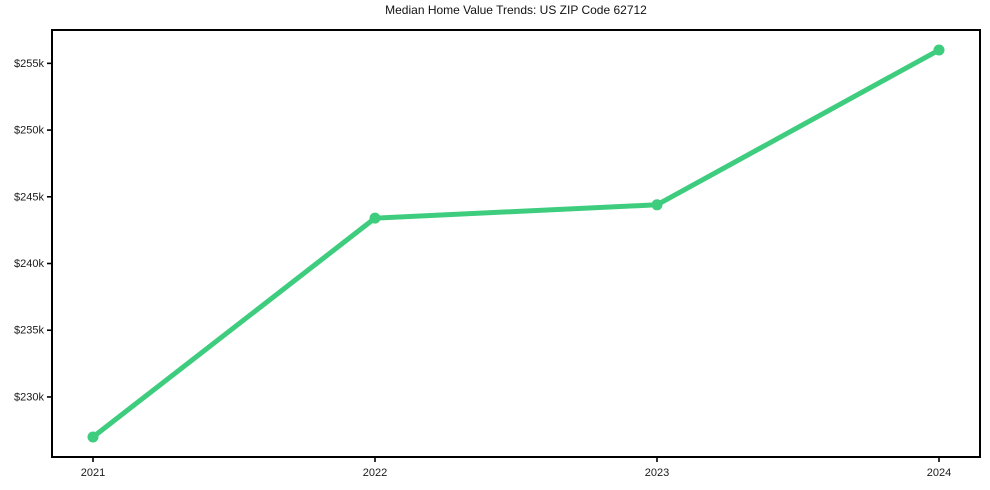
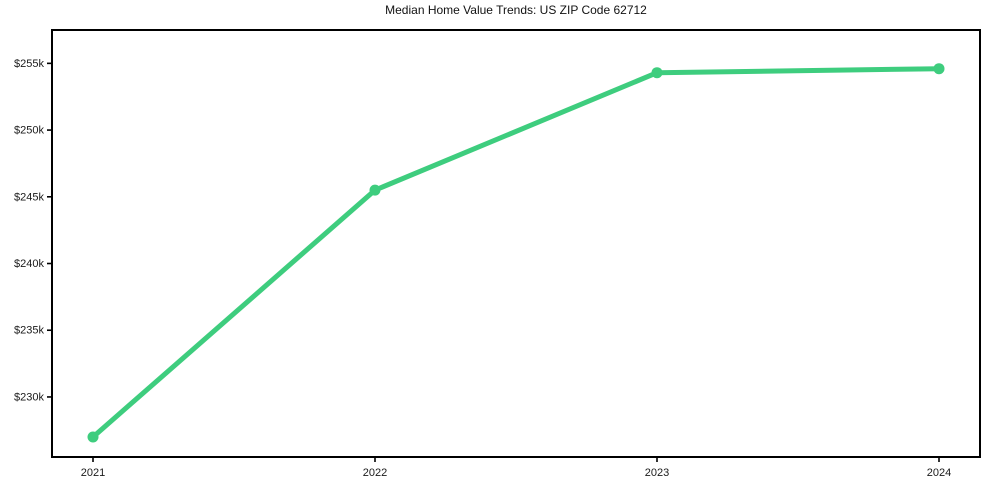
2022: $243.4k -> $245.5k
2023: $244.4k -> $254.3k
2024: $256.0k -> $254.6k
